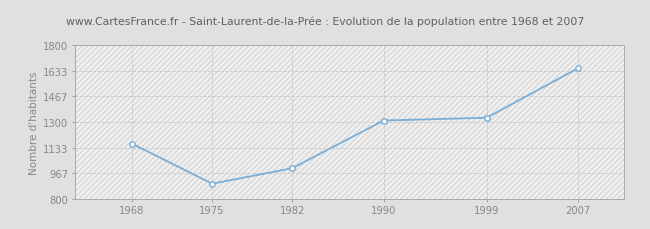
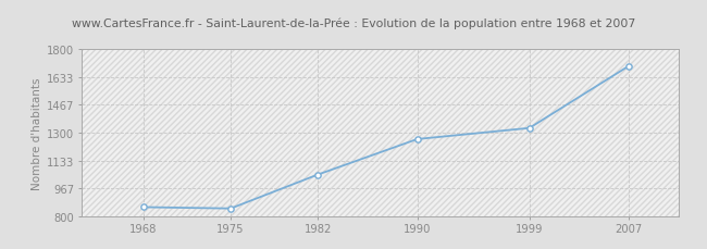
1968: 1160 -> 860
1975: 900 -> 850
1982: 1000 -> 1050
1990: 1310 -> 1260
2007: 1650 -> 1700
